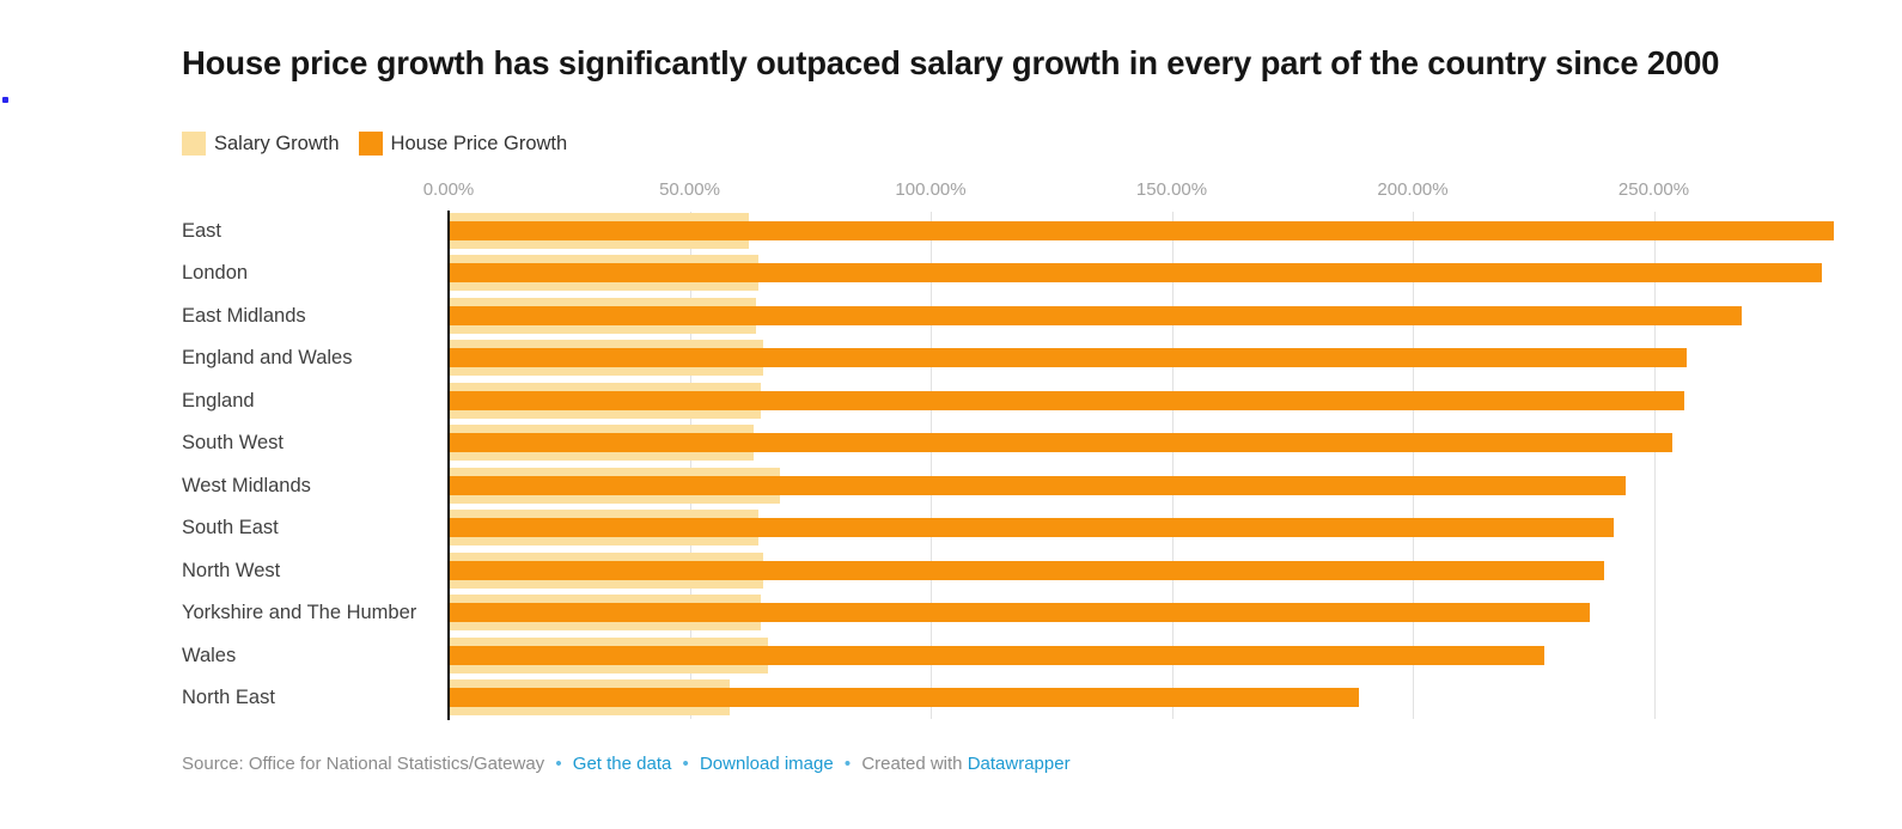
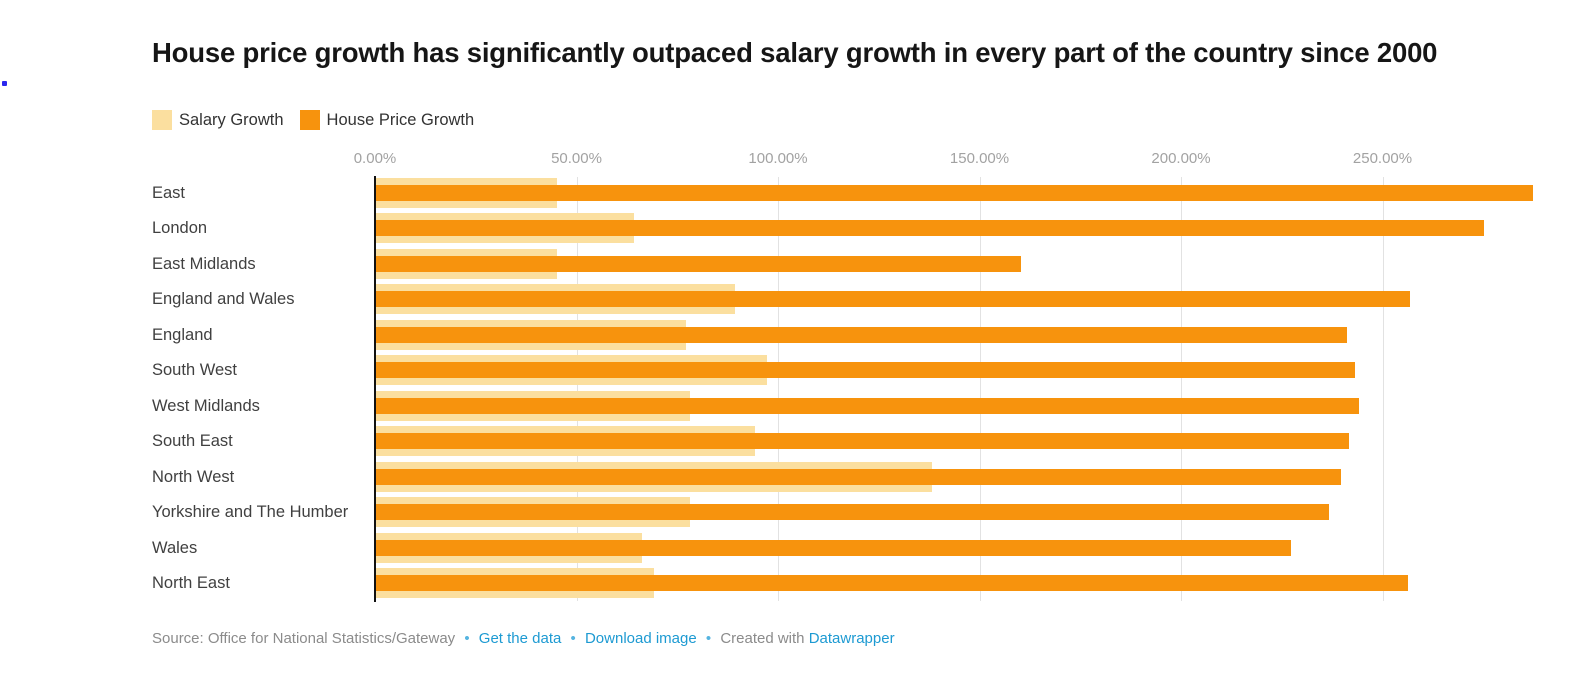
Salary Growth/East: 62% -> 45%
House Price Growth/London: 284% -> 275%
Salary Growth/East Midlands: 64% -> 45%
House Price Growth/East Midlands: 268% -> 160%
Salary Growth/England and Wales: 65% -> 89%
Salary Growth/England: 64% -> 77%
House Price Growth/England: 256% -> 241%
Salary Growth/South West: 63% -> 97%
House Price Growth/South West: 254% -> 243%
Salary Growth/West Midlands: 68% -> 78%
Salary Growth/South East: 64% -> 94%
Salary Growth/North West: 65% -> 138%
Salary Growth/Yorkshire and The Humber: 64% -> 78%
Salary Growth/North East: 58% -> 69%
House Price Growth/North East: 188% -> 256%
